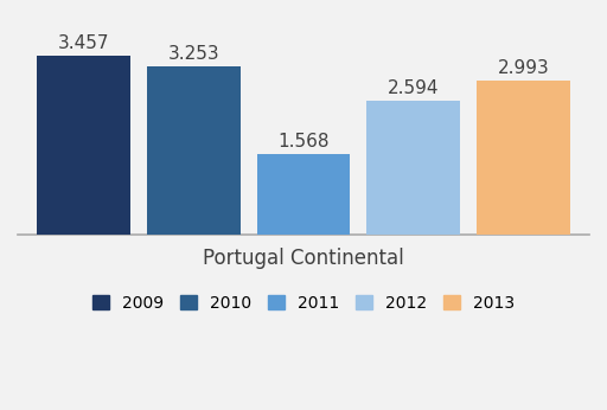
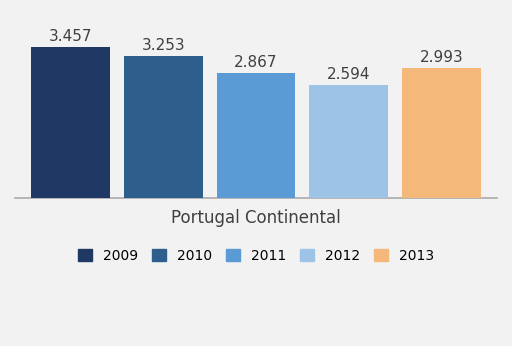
Portugal Continental: 1.568 -> 2.867
